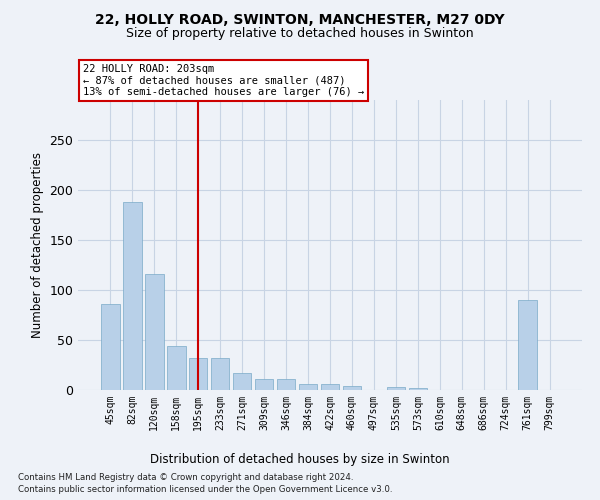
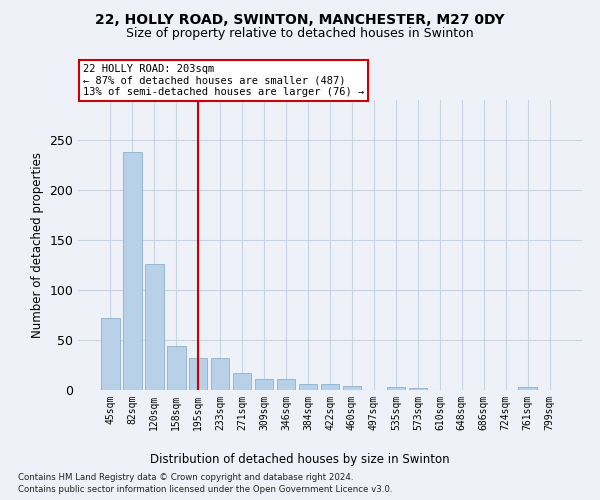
45sqm: 86 -> 72
82sqm: 188 -> 238
120sqm: 116 -> 126
761sqm: 90 -> 3
